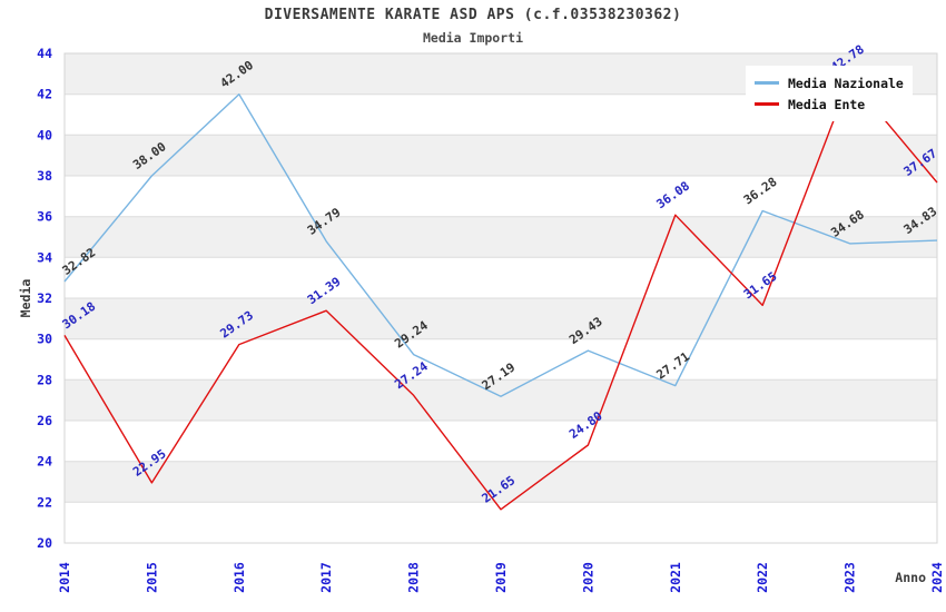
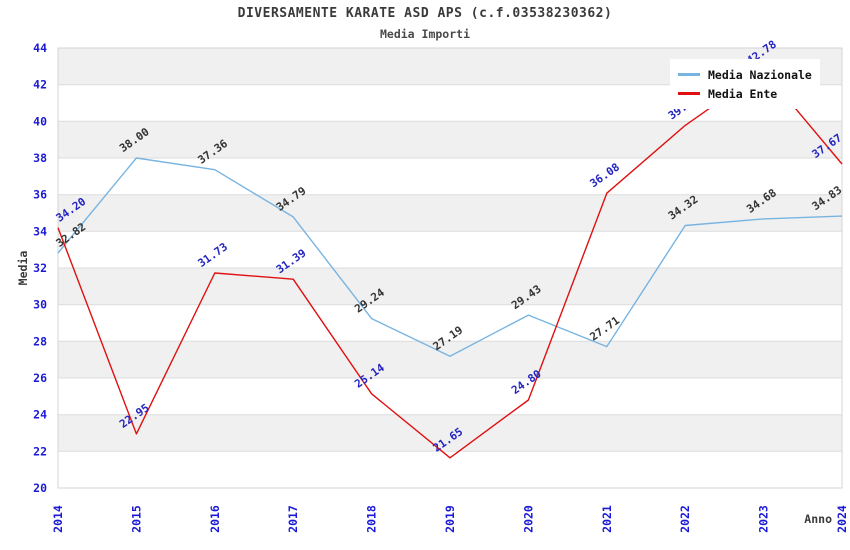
Media Ente/2014: 30.18 -> 34.20
Media Nazionale/2016: 42.00 -> 37.36
Media Ente/2016: 29.73 -> 31.73
Media Ente/2018: 27.24 -> 25.14
Media Nazionale/2022: 36.28 -> 34.32
Media Ente/2022: 31.65 -> 39.78
